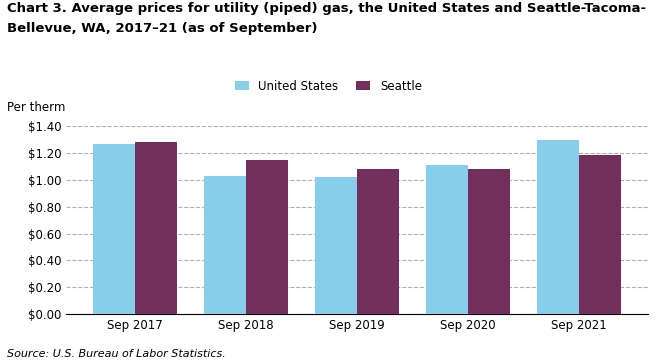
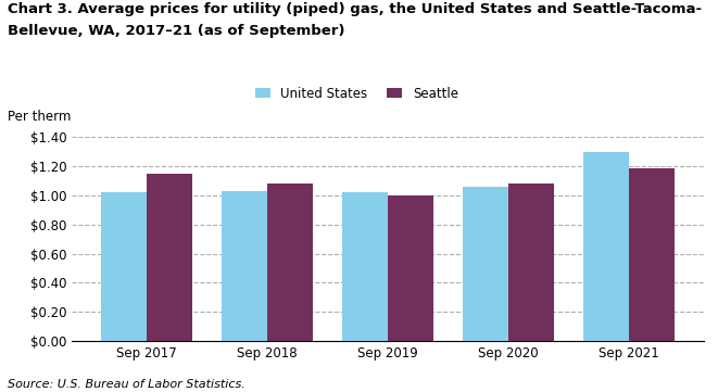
United States/Sep 2017: $1.27 -> $1.02
Seattle/Sep 2017: $1.28 -> $1.15
Seattle/Sep 2018: $1.15 -> $1.08
Seattle/Sep 2019: $1.08 -> $1.00
United States/Sep 2020: $1.11 -> $1.06
